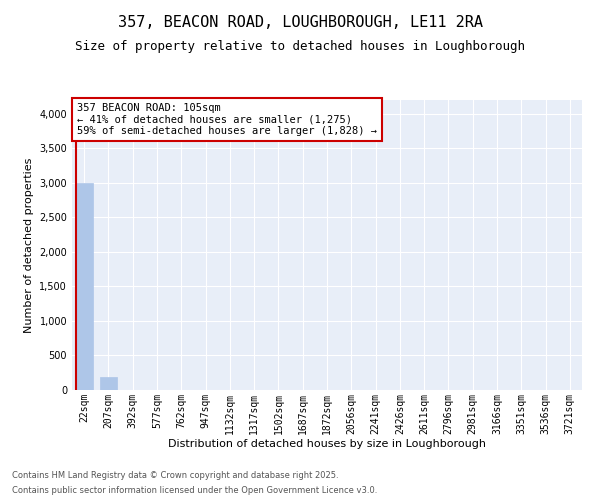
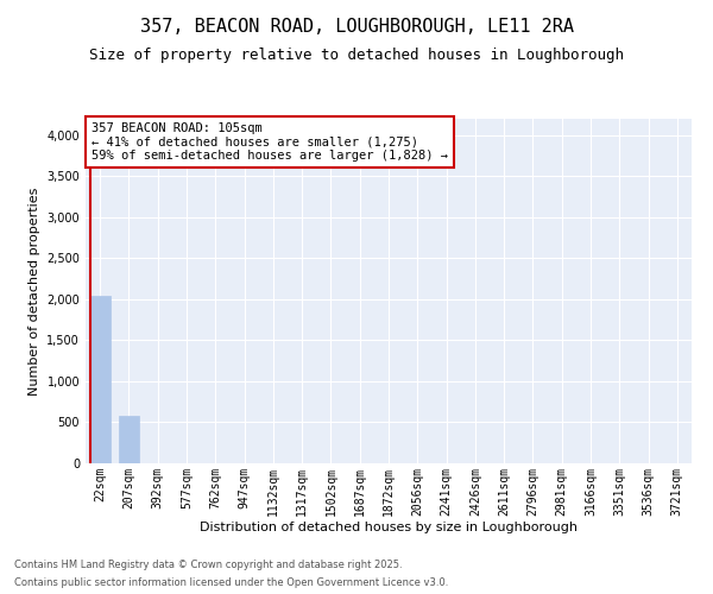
22sqm: 3,000 -> 2,040
207sqm: 180 -> 580
